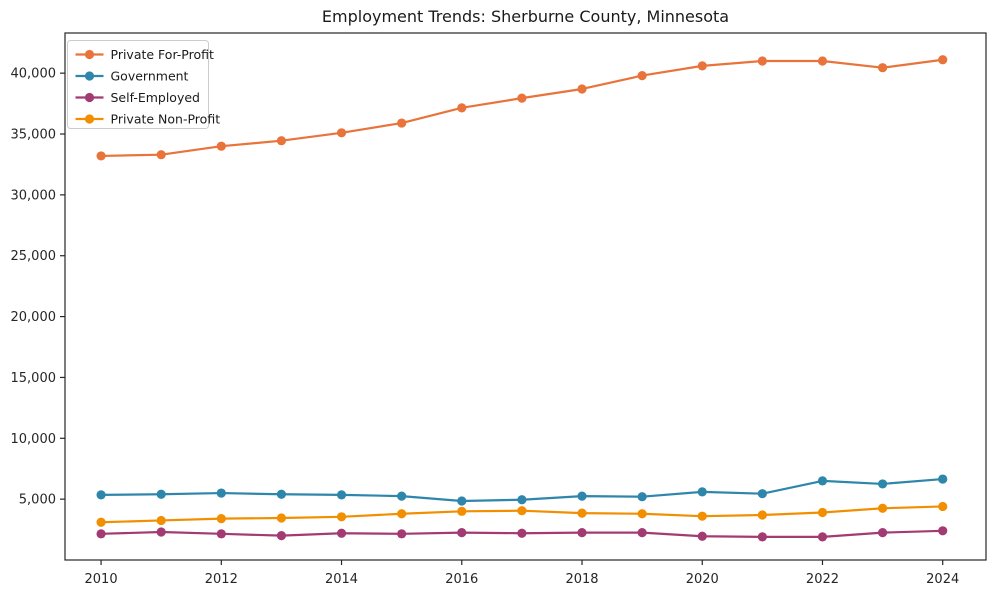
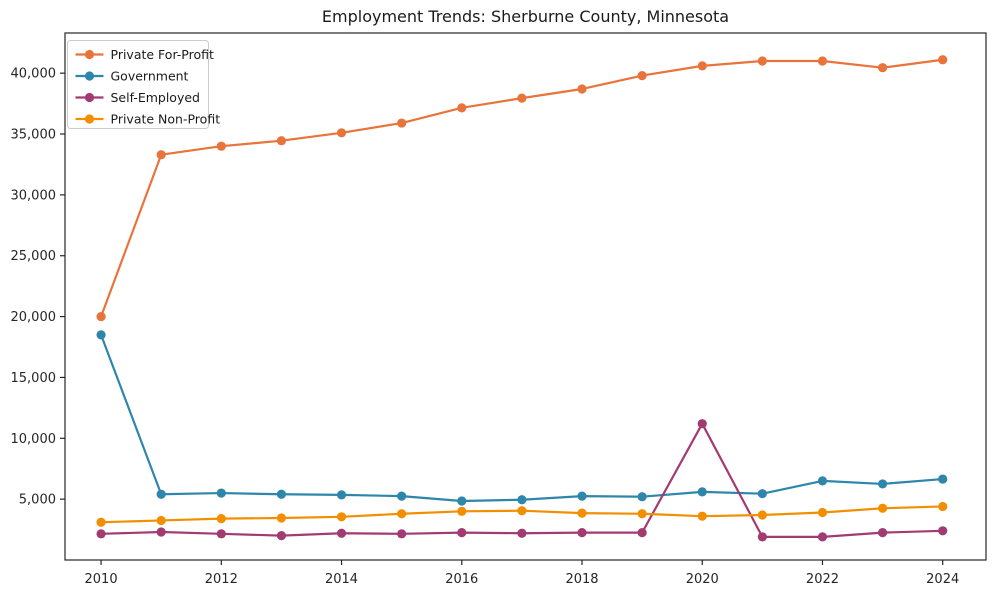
Private For-Profit/2010: 33200 -> 20000
Government/2010: 5400 -> 18500
Self-Employed/2020: 2000 -> 11200
